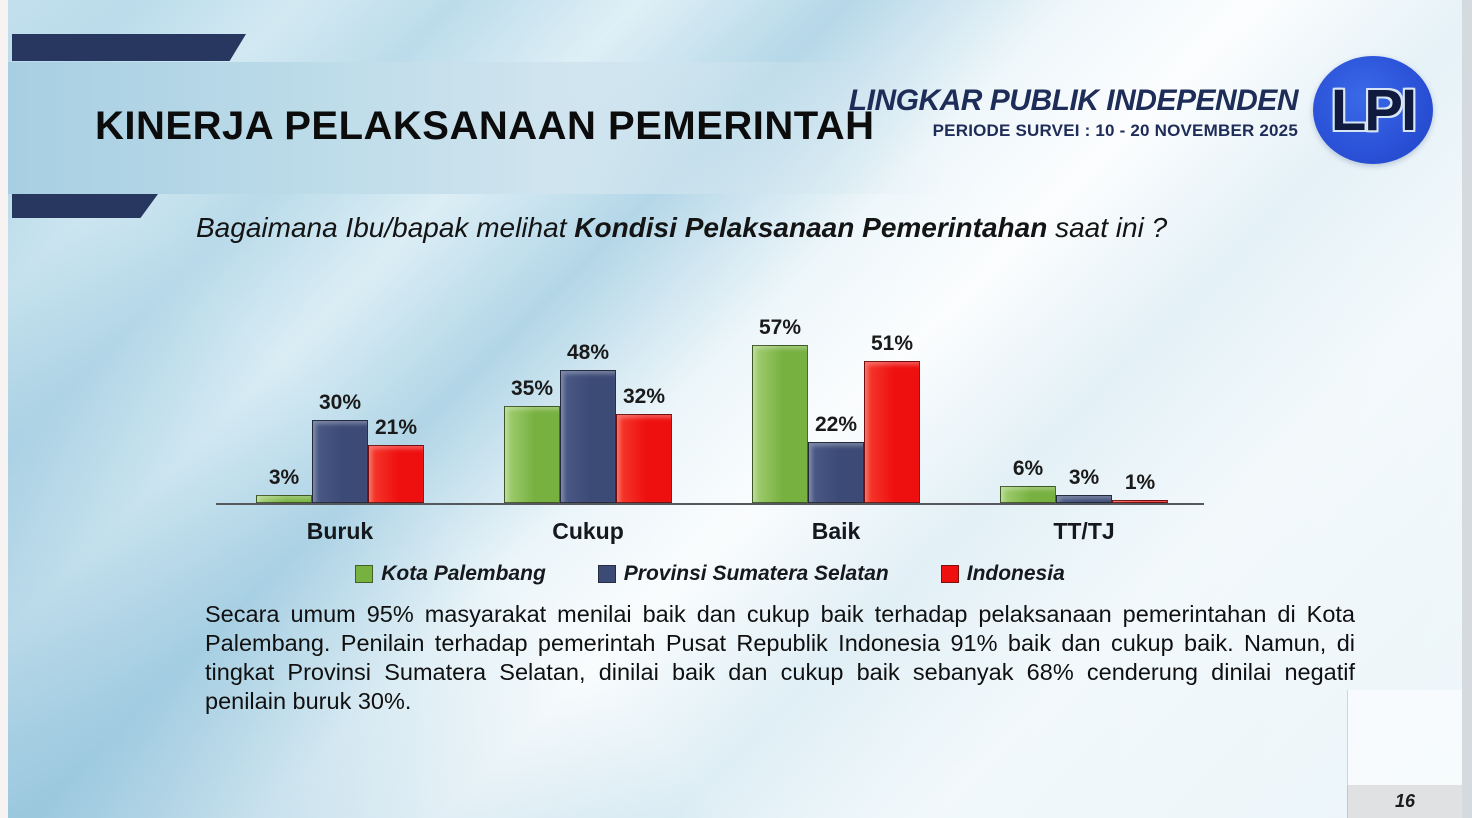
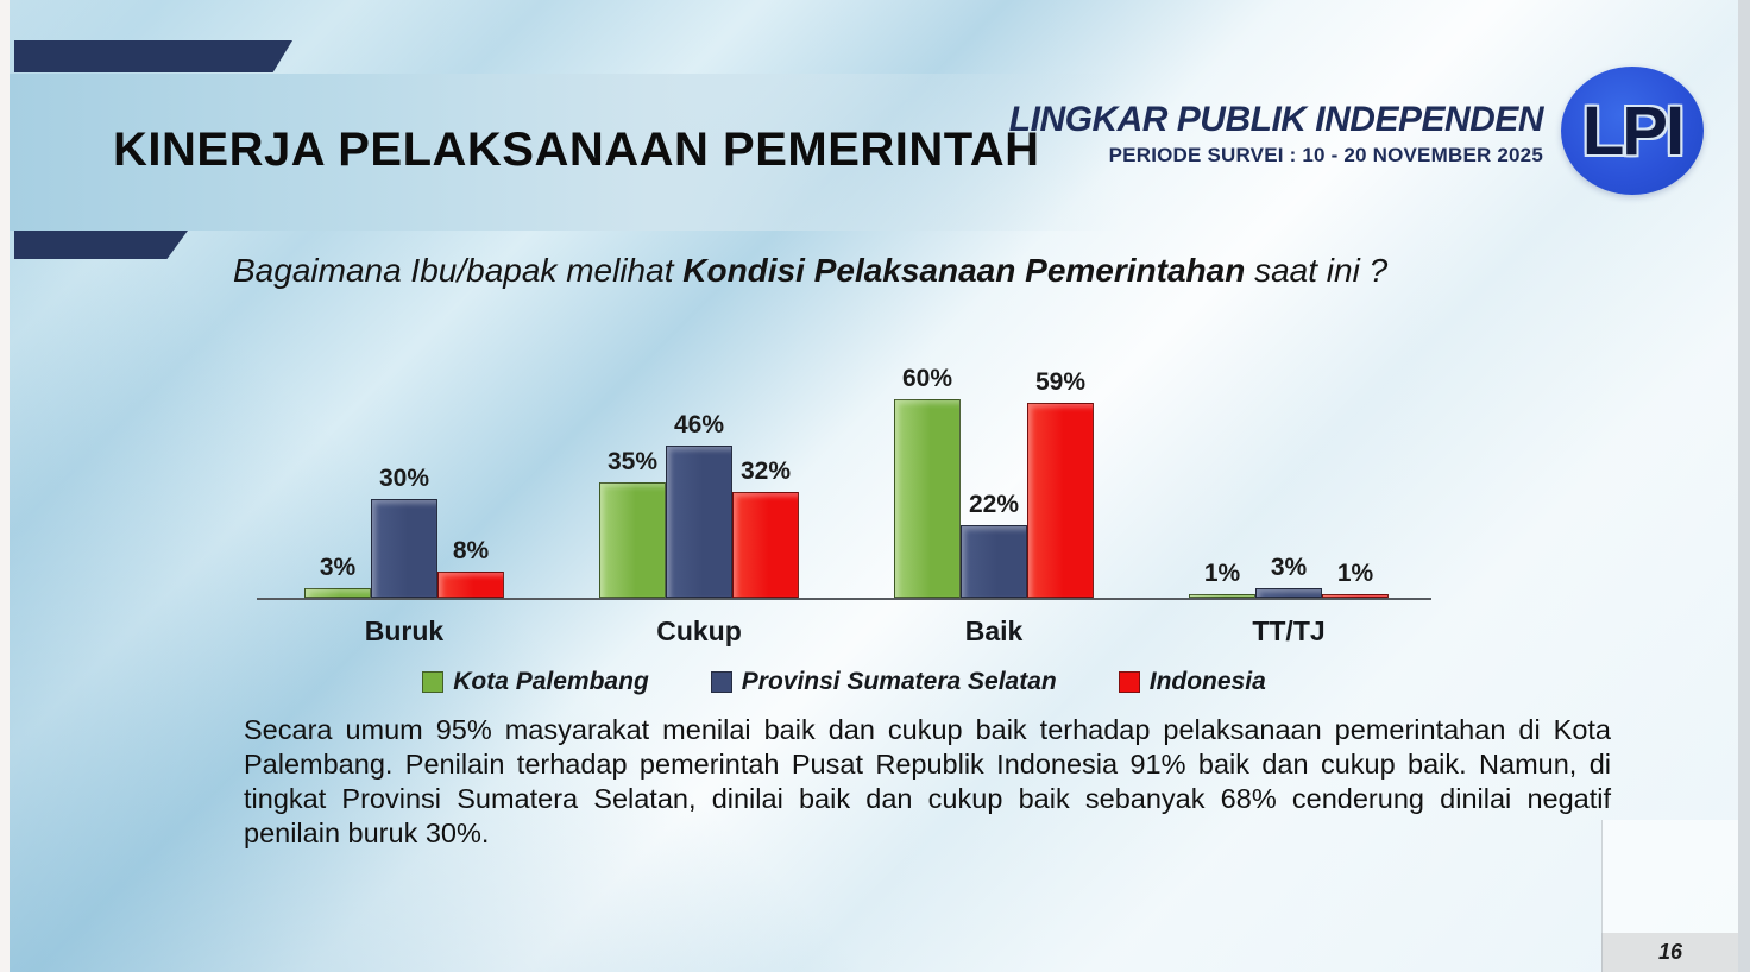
Indonesia/Buruk: 21% -> 8%
Provinsi Sumatera Selatan/Cukup: 48% -> 46%
Kota Palembang/Baik: 57% -> 60%
Indonesia/Baik: 51% -> 59%
Kota Palembang/TT/TJ: 6% -> 1%
